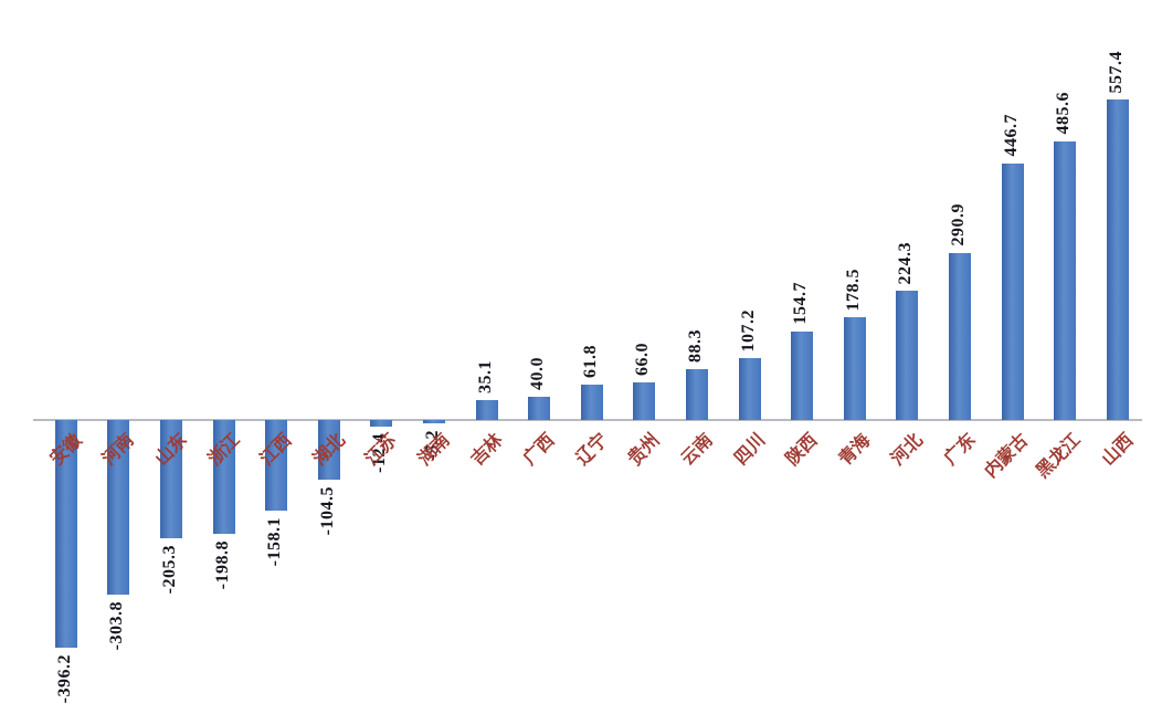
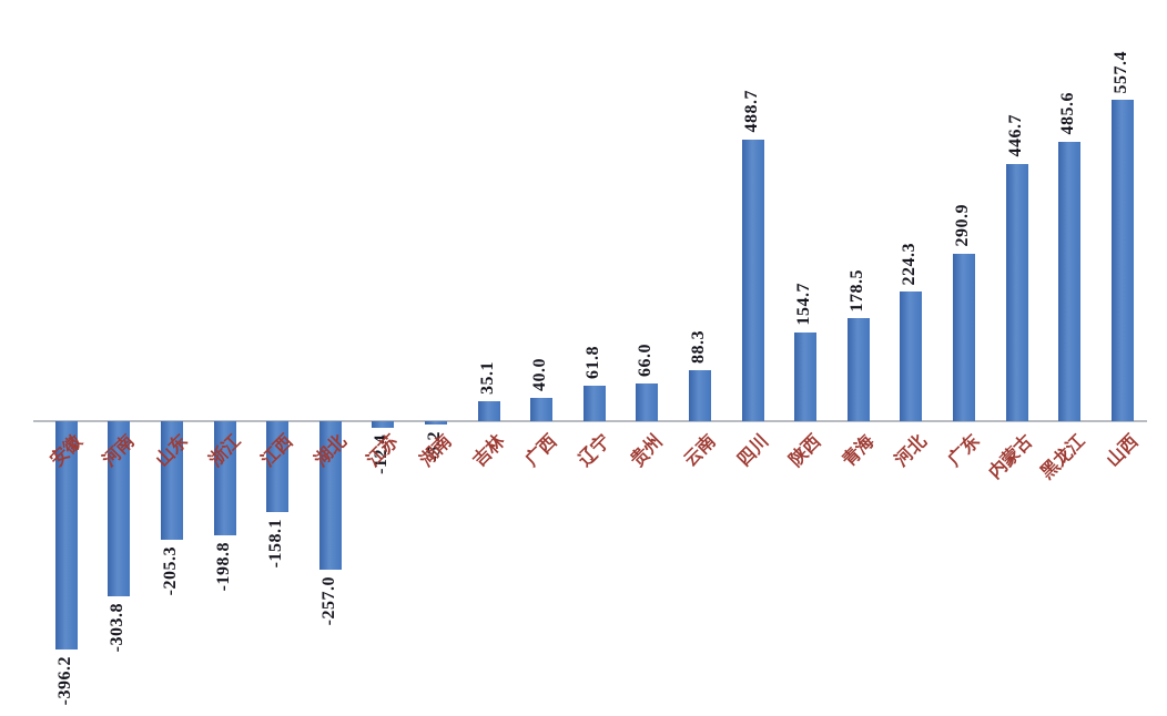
湖北: -104.5 -> -257.0
四川: 107.2 -> 488.7
